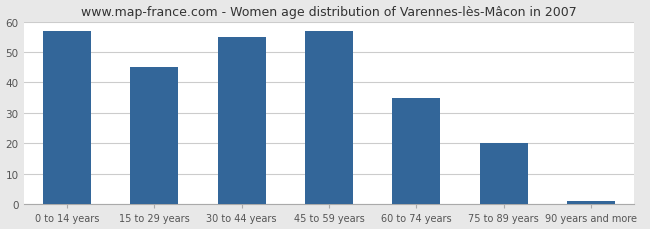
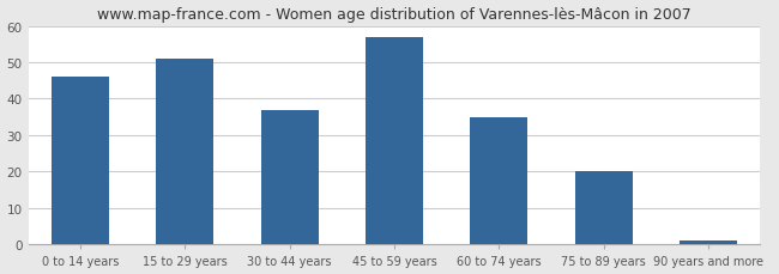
0 to 14 years: 57 -> 46
15 to 29 years: 45 -> 51
30 to 44 years: 55 -> 37
